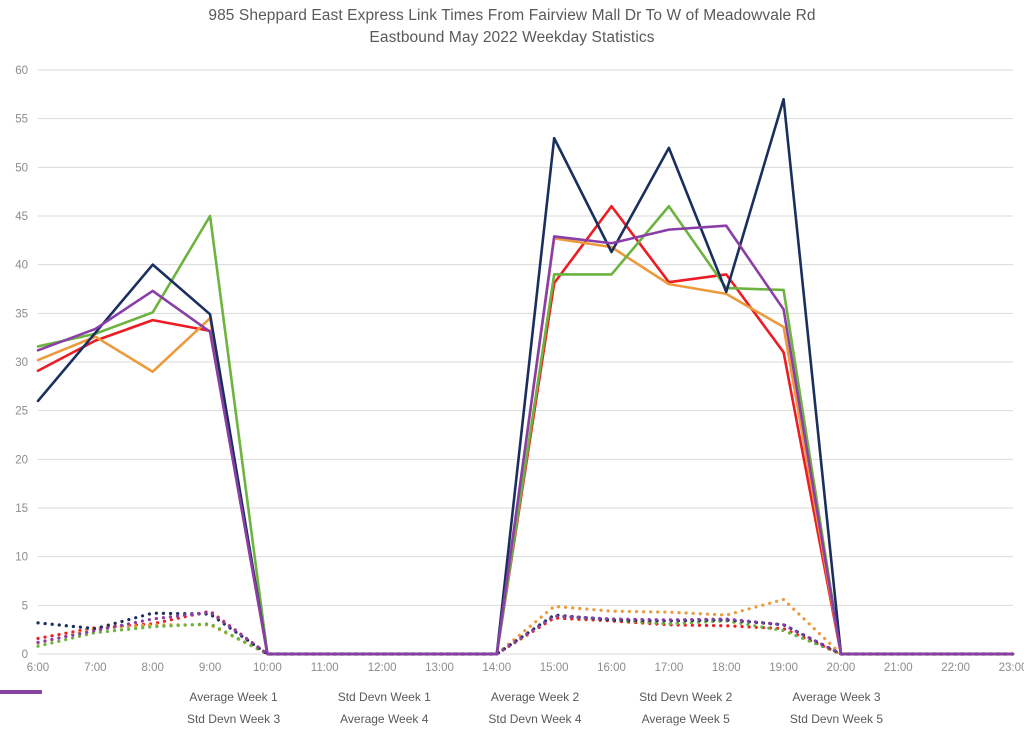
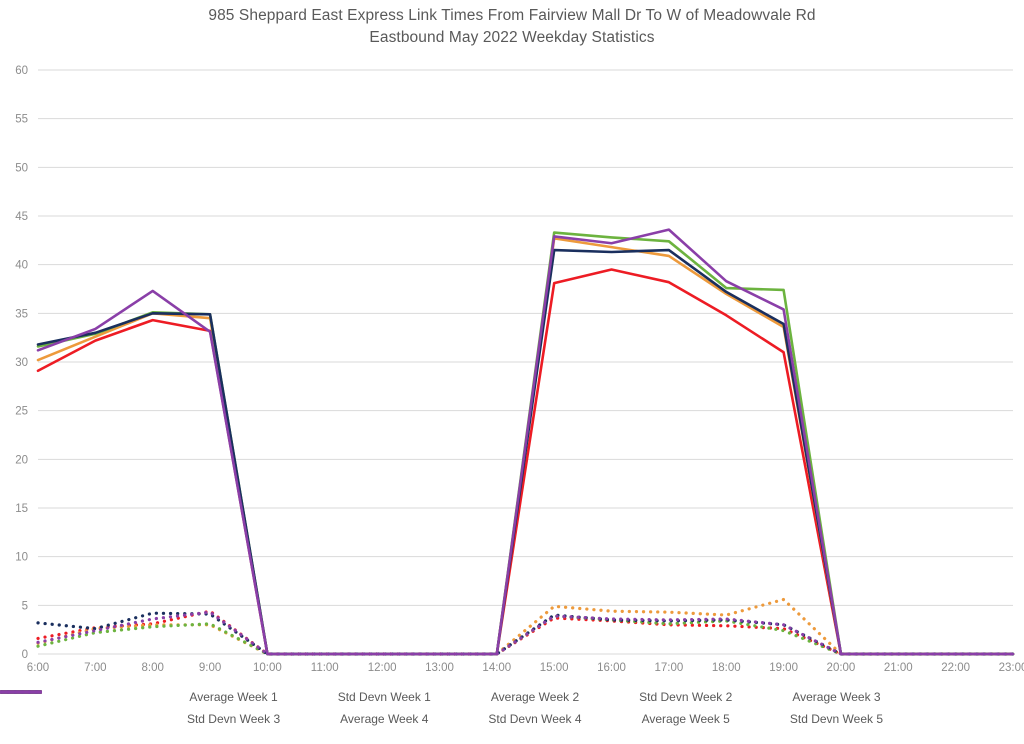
Average Week 4/6:00: 26 -> 32
Average Week 2/8:00: 29 -> 35
Average Week 4/8:00: 40 -> 35
Average Week 3/9:00: 45 -> 35
Average Week 3/15:00: 39 -> 43
Average Week 4/15:00: 53 -> 42
Average Week 1/16:00: 46 -> 40
Average Week 3/16:00: 39 -> 43
Average Week 2/17:00: 38 -> 41
Average Week 3/17:00: 46 -> 42
Average Week 4/17:00: 52 -> 42
Average Week 1/18:00: 39 -> 35
Average Week 5/18:00: 44 -> 38
Average Week 4/19:00: 57 -> 34
